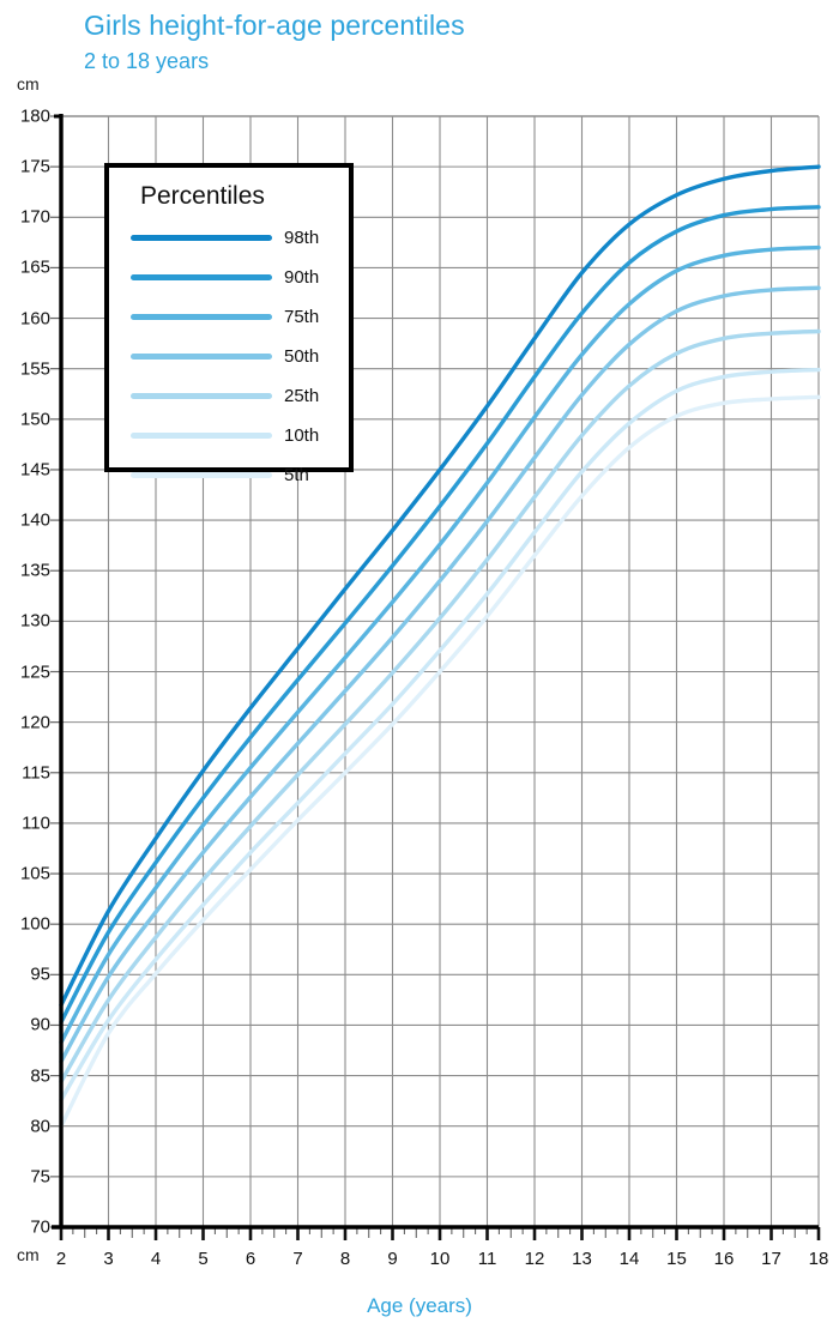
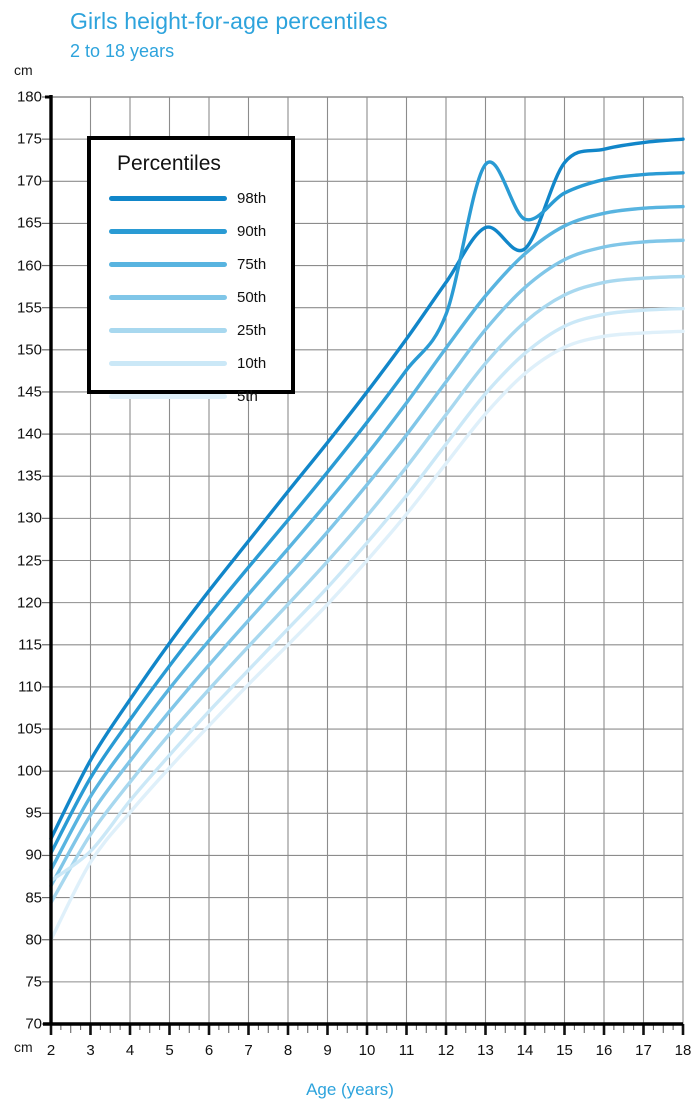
10th/2: 83 -> 87
90th/13: 160 -> 172
98th/14: 169 -> 162
